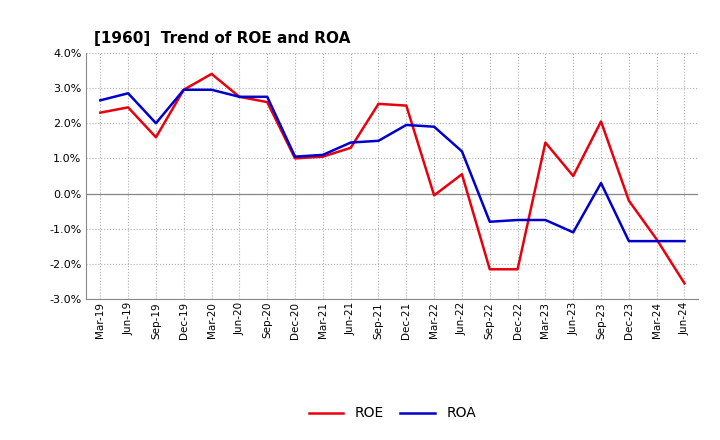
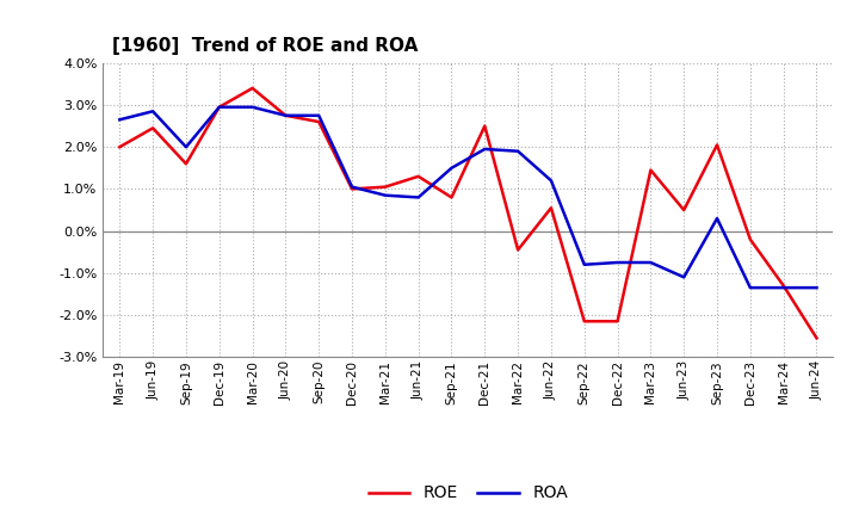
ROE/Mar-19: 2.30% -> 2.00%
ROA/Mar-21: 1.10% -> 0.85%
ROA/Jun-21: 1.45% -> 0.80%
ROE/Sep-21: 2.55% -> 0.80%
ROE/Mar-22: -0.05% -> -0.45%
